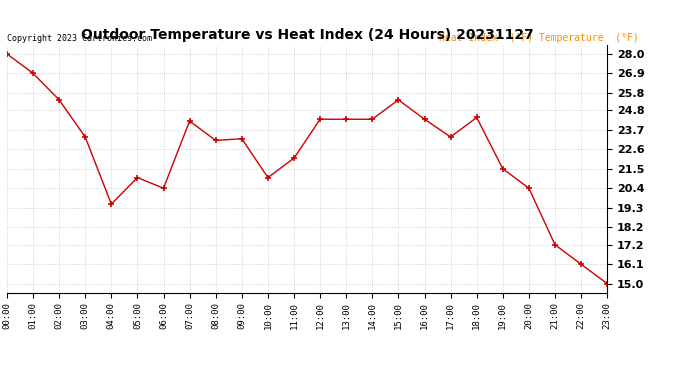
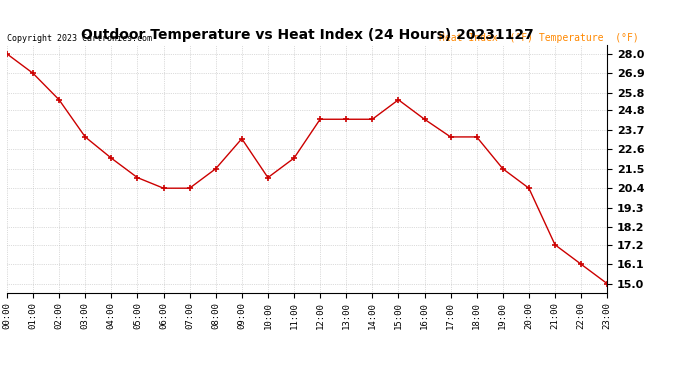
04:00: 19.5 -> 22.1
07:00: 24.2 -> 20.4
08:00: 23.1 -> 21.5
18:00: 24.4 -> 23.3
